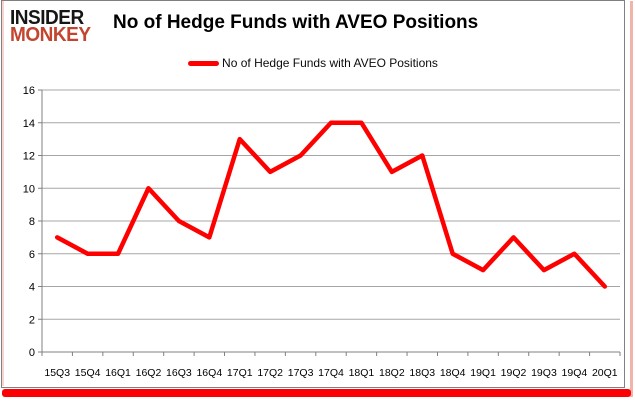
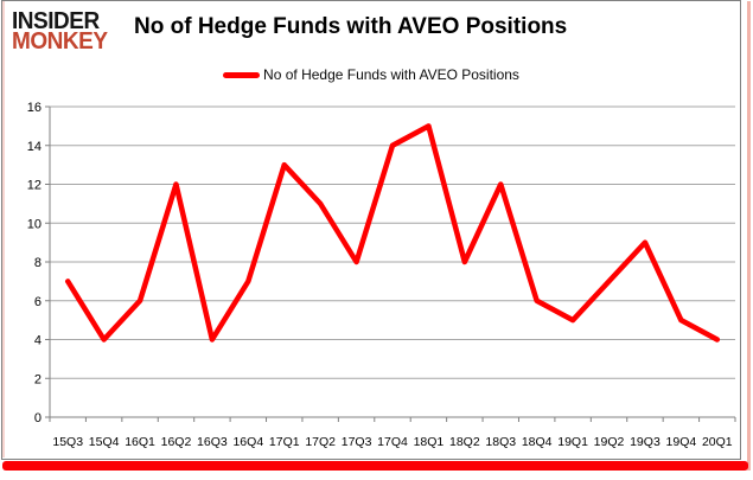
15Q4: 6 -> 4
16Q2: 10 -> 12
16Q3: 8 -> 4
17Q3: 12 -> 8
18Q1: 14 -> 15
18Q2: 11 -> 8
19Q3: 5 -> 9
19Q4: 6 -> 5
